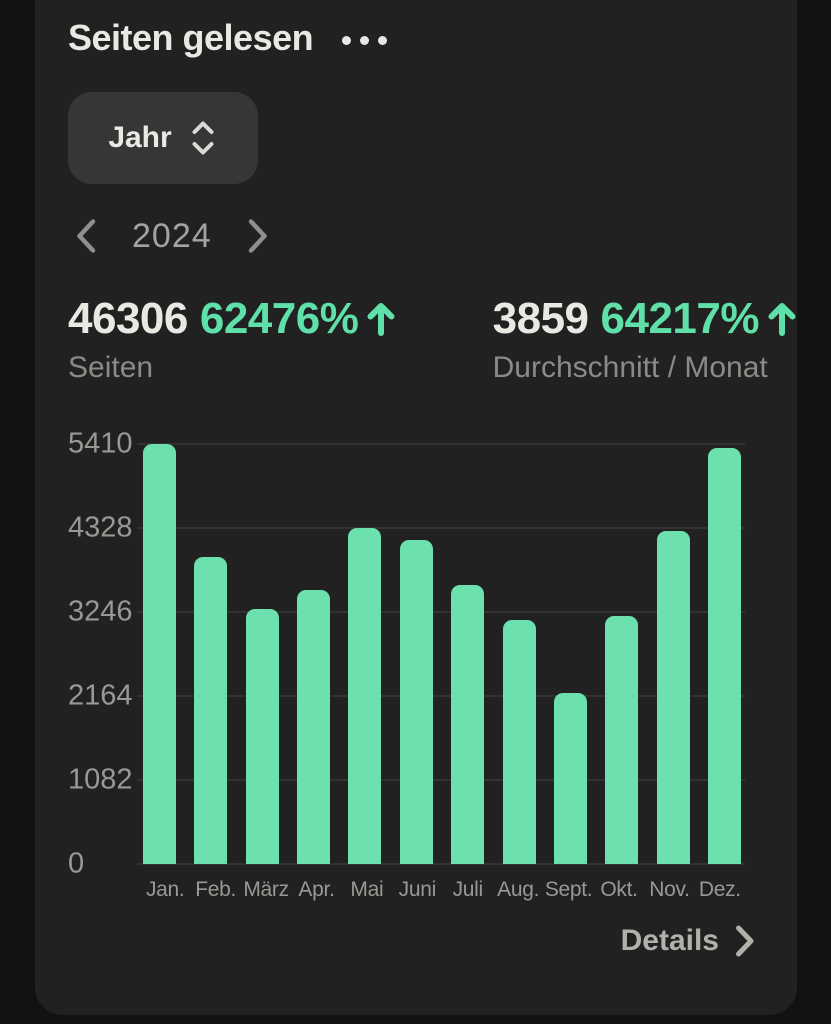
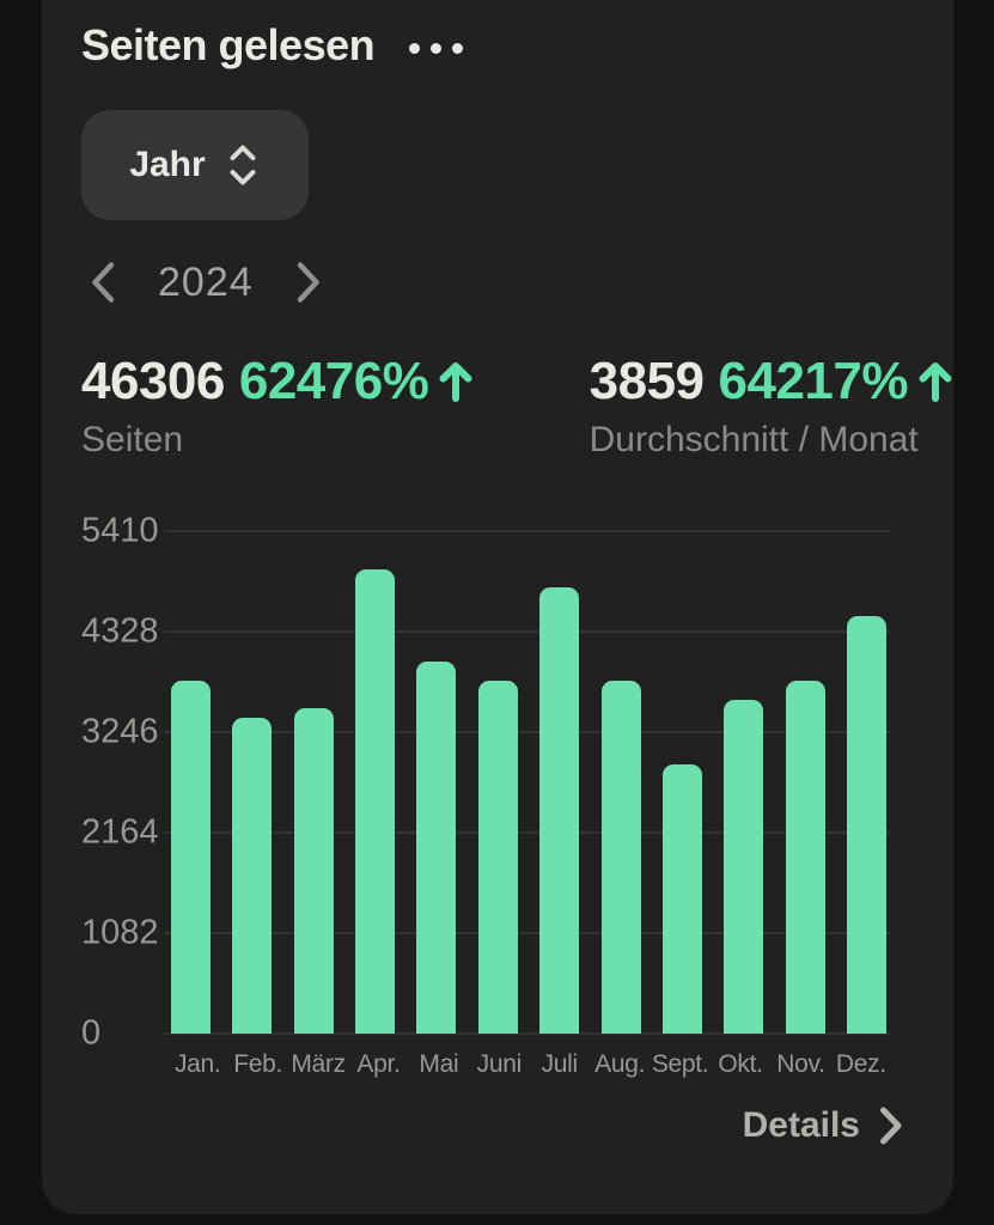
Jan.: 5400 -> 3800
Feb.: 4000 -> 3400
März: 3300 -> 3500
Apr.: 3500 -> 5000
Mai: 4300 -> 4000
Juni: 4200 -> 3800
Juli: 3600 -> 4800
Aug.: 3100 -> 3800
Sept.: 2200 -> 2900
Okt.: 3200 -> 3600
Nov.: 4300 -> 3800
Dez.: 5400 -> 4500
